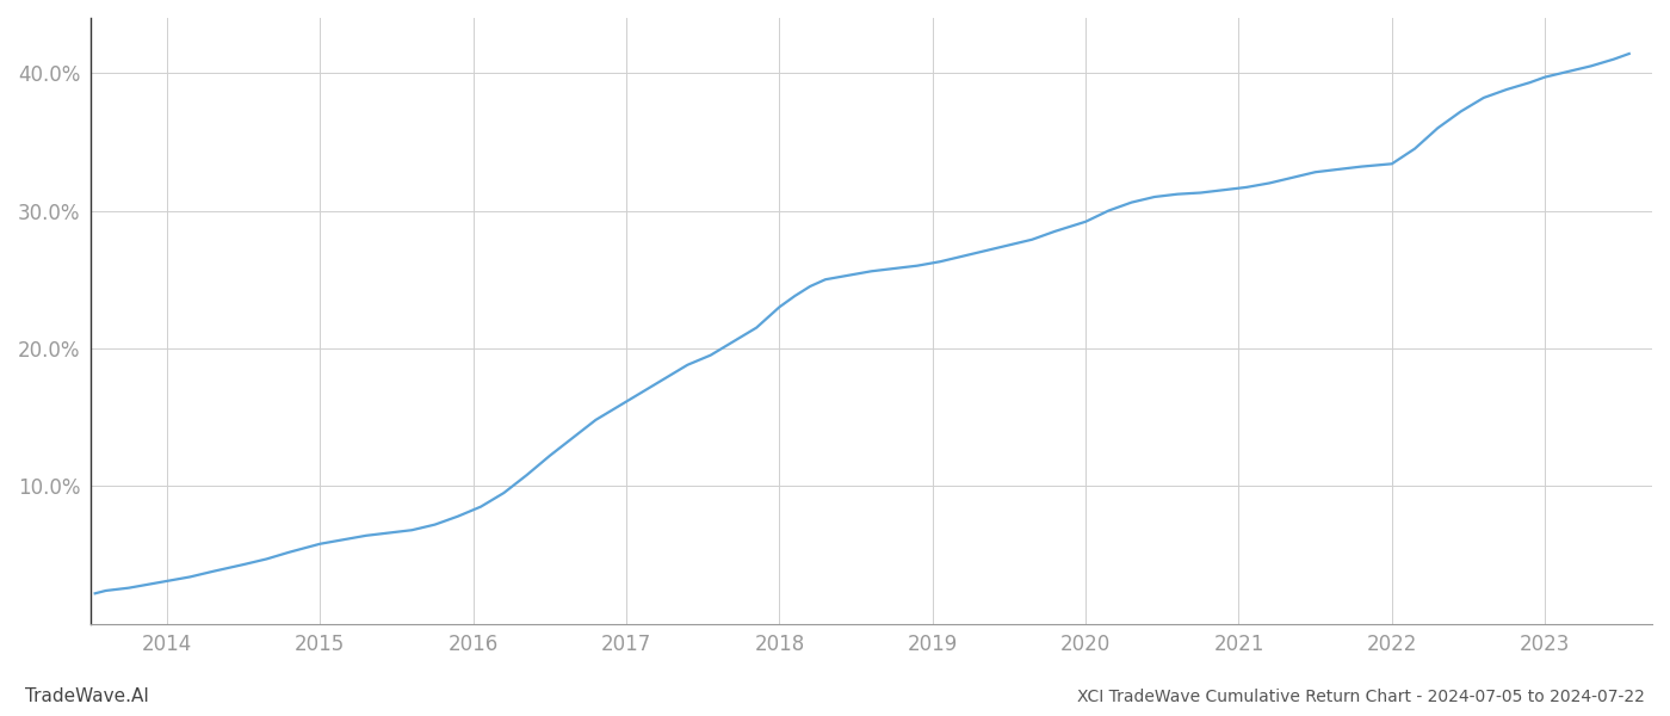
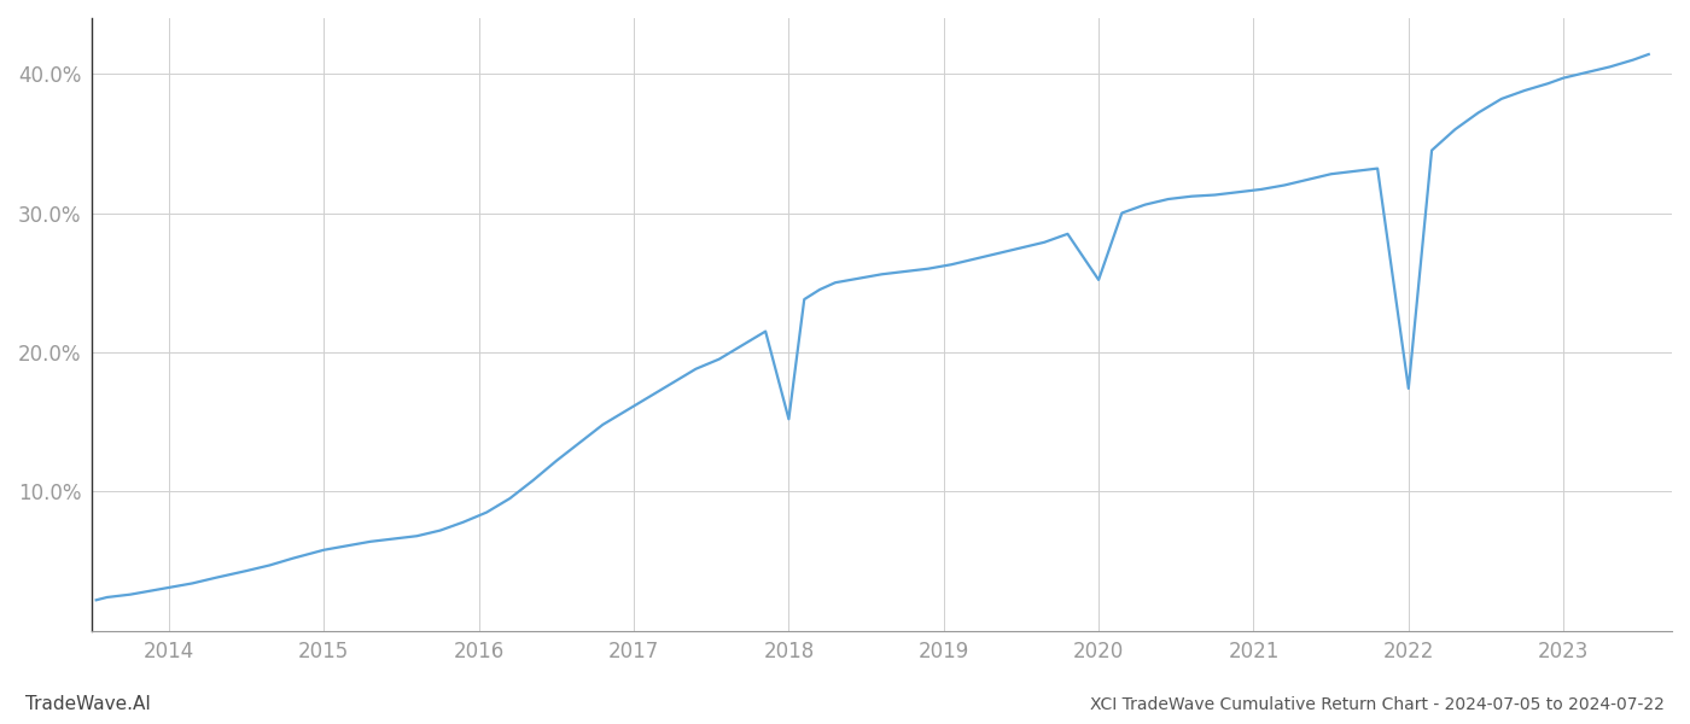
2018: 23.0% -> 15.2%
2020: 29.2% -> 25.2%
2022: 33.4% -> 17.4%
